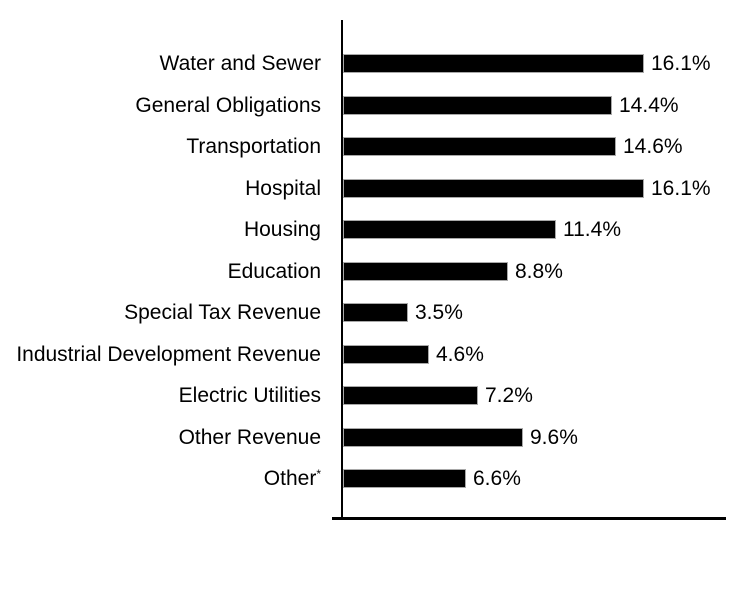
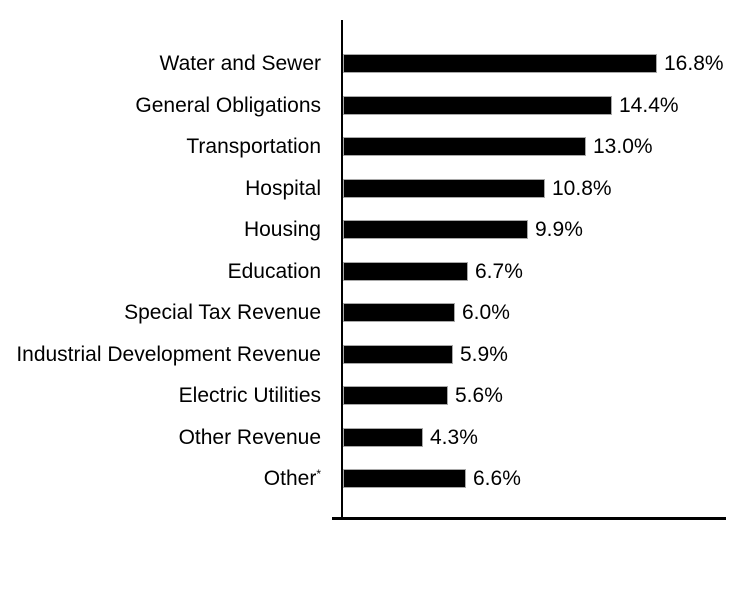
Water and Sewer: 16.1% -> 16.8%
Transportation: 14.6% -> 13.0%
Hospital: 16.1% -> 10.8%
Housing: 11.4% -> 9.9%
Education: 8.8% -> 6.7%
Special Tax Revenue: 3.5% -> 6.0%
Industrial Development Revenue: 4.6% -> 5.9%
Electric Utilities: 7.2% -> 5.6%
Other Revenue: 9.6% -> 4.3%
